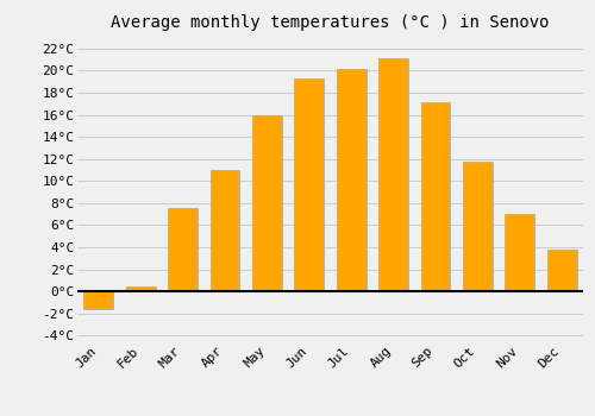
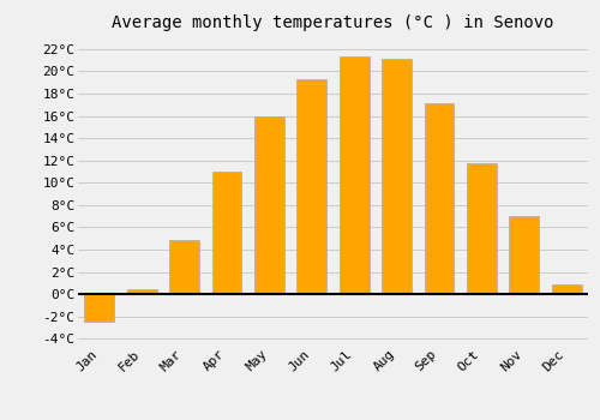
Jan: -1.6°C -> -2.5°C
Mar: 7.6°C -> 4.9°C
Jul: 20.2°C -> 21.3°C
Dec: 3.8°C -> 0.9°C
